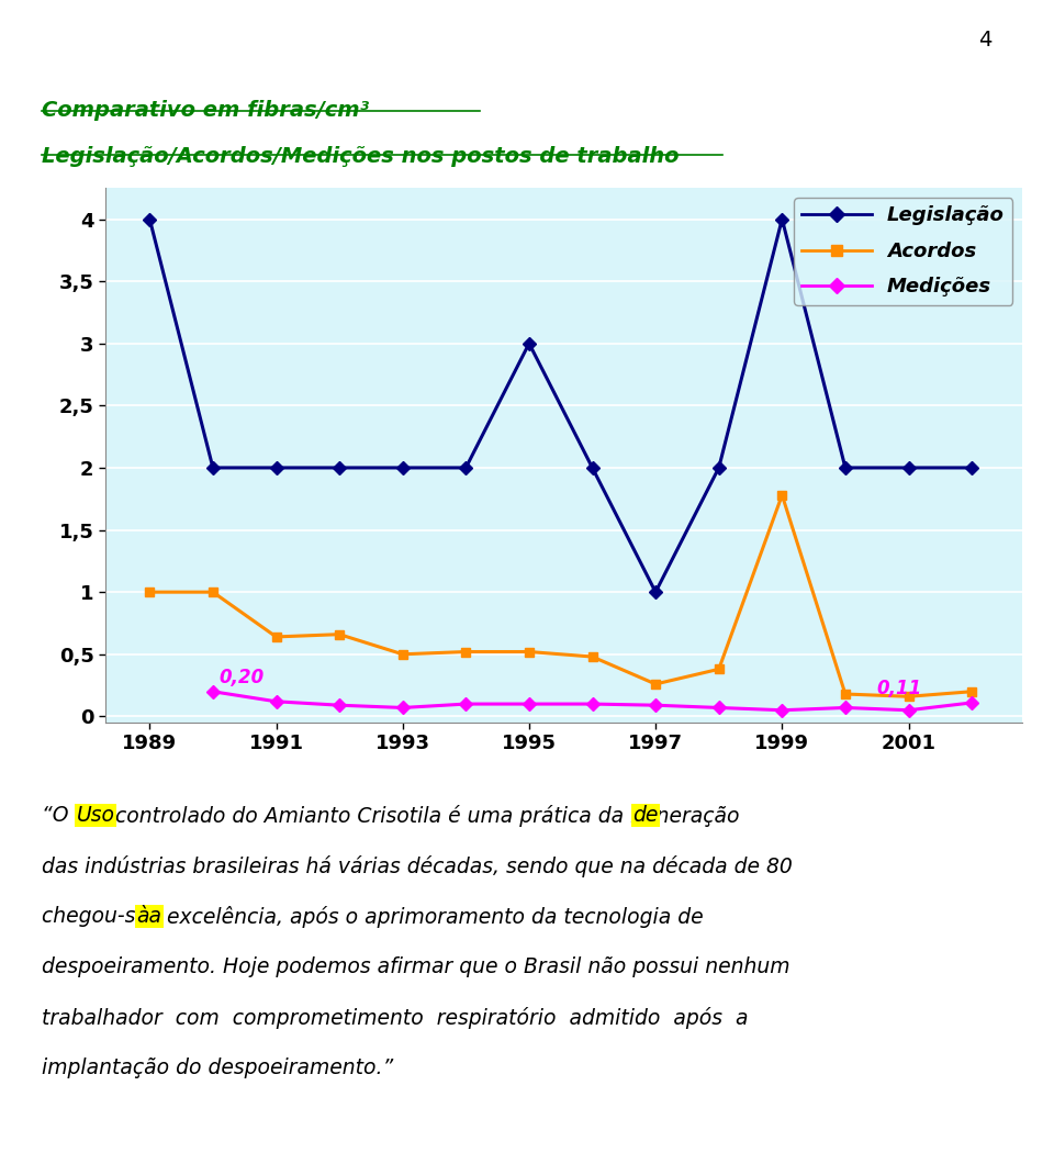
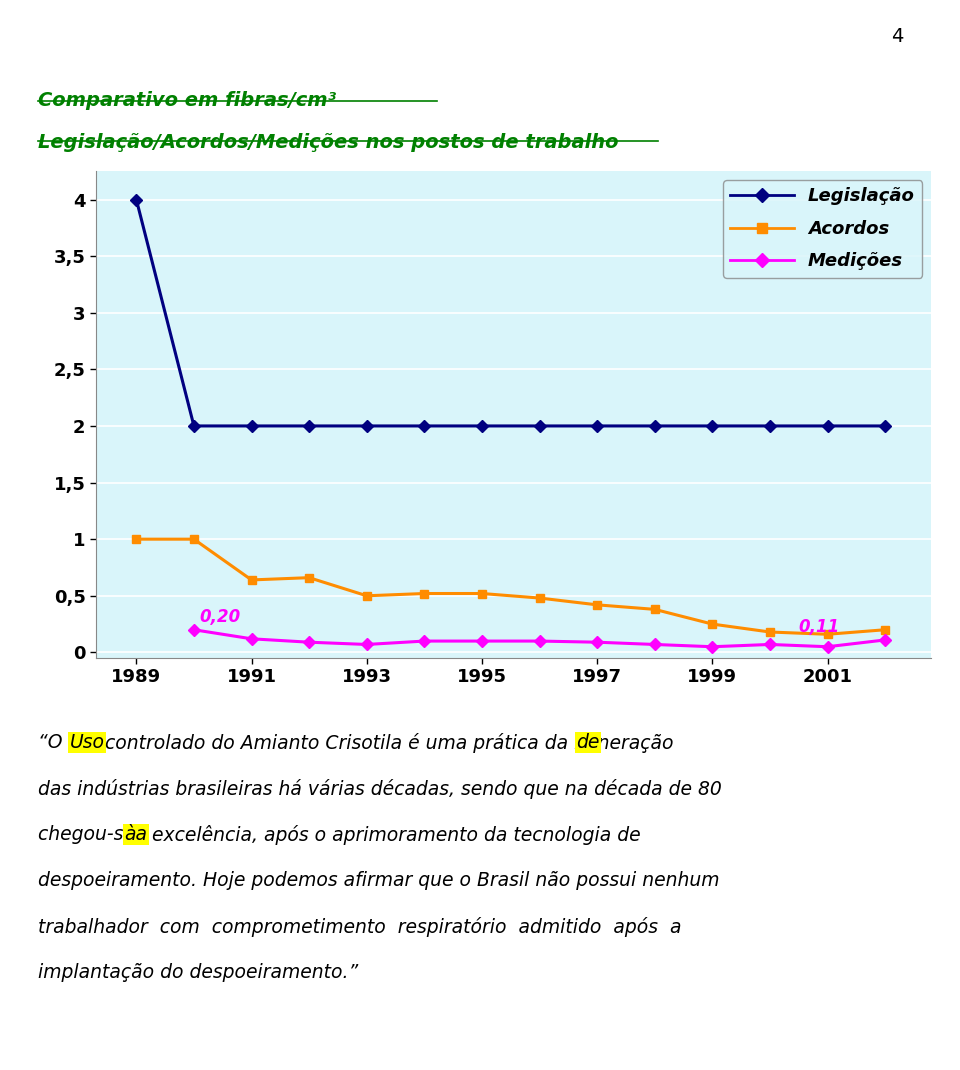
Legislação/1995: 3 -> 2
Legislação/1997: 1 -> 2
Acordos/1997: 0,26 -> 0,42
Legislação/1999: 4 -> 2
Acordos/1999: 1,78 -> 0,25
